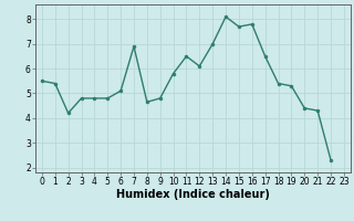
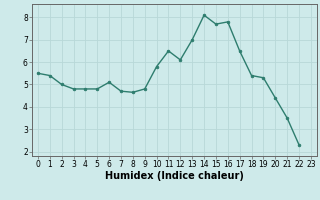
2: 4.20 -> 5.00
7: 6.90 -> 4.70
21: 4.30 -> 3.50
